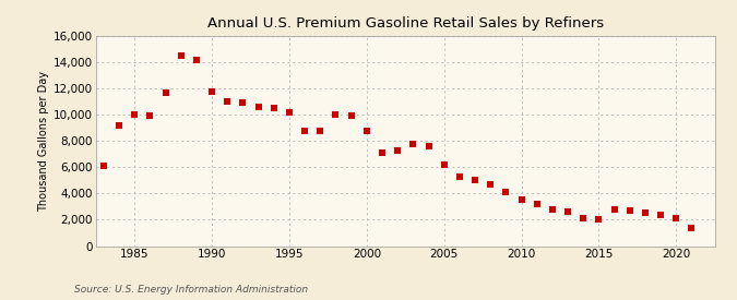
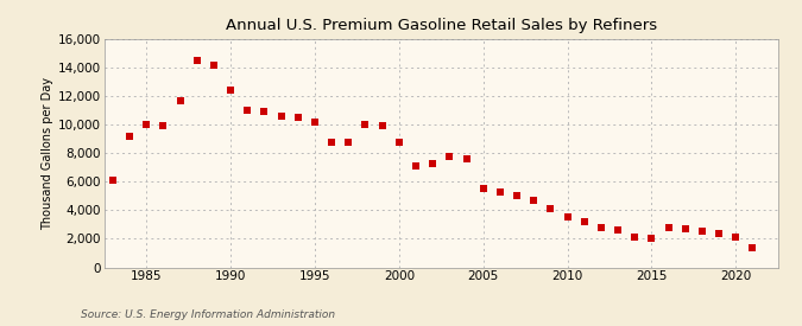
1990: 11,800 -> 12,400
2005: 6,200 -> 5,500
